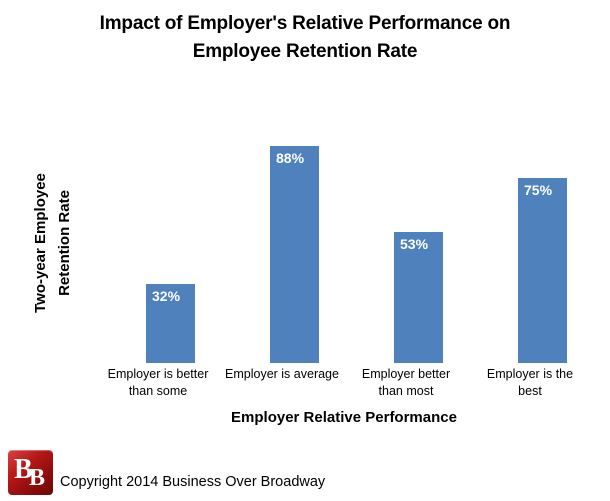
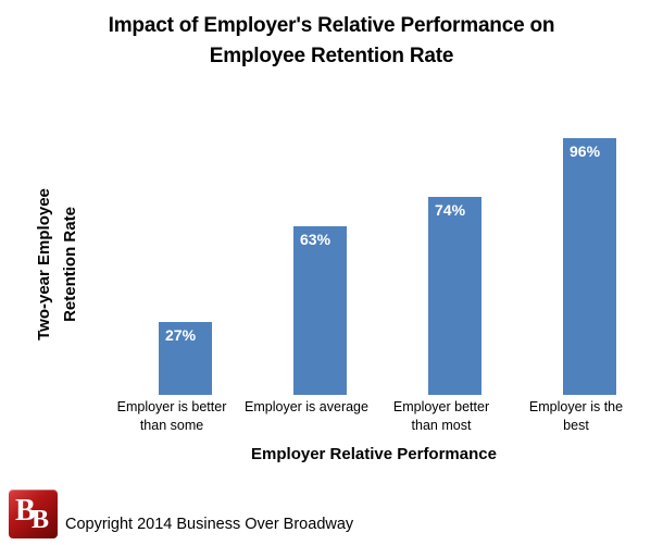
Employer is better than some: 32% -> 27%
Employer is average: 88% -> 63%
Employer better than most: 53% -> 74%
Employer is the best: 75% -> 96%
